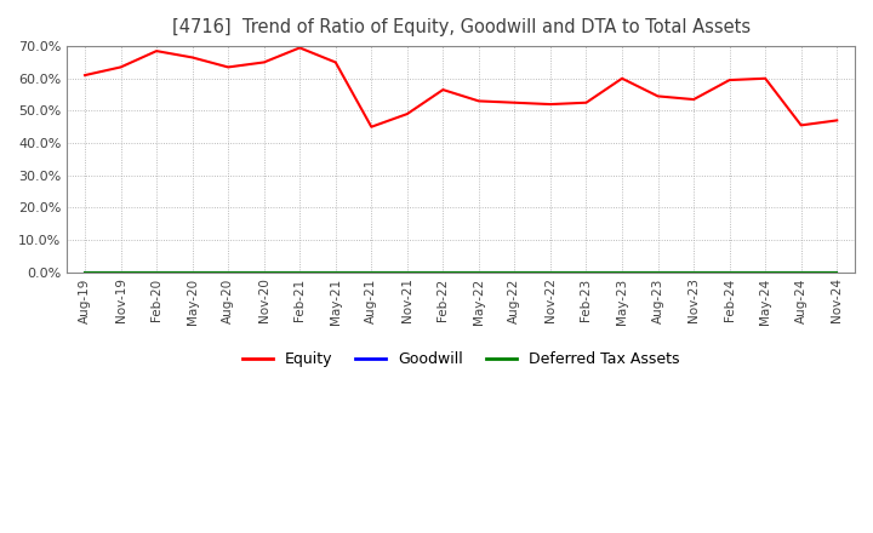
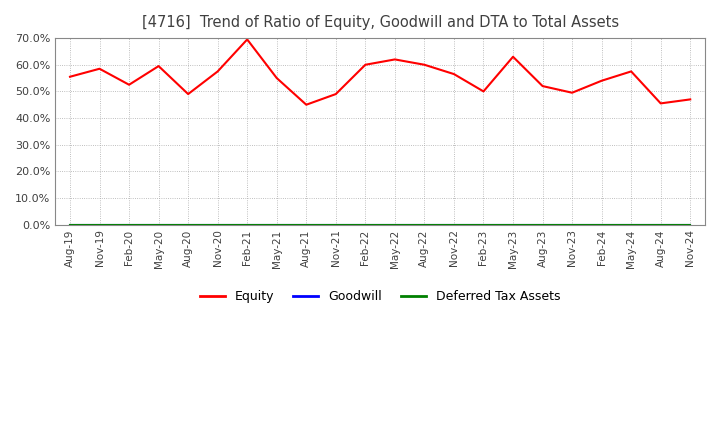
Equity/Aug-19: 61.0% -> 55.5%
Equity/Nov-19: 63.5% -> 58.5%
Equity/Feb-20: 68.5% -> 52.5%
Equity/May-20: 66.5% -> 59.5%
Equity/Aug-20: 63.5% -> 49.0%
Equity/Nov-20: 65.0% -> 57.5%
Equity/May-21: 65.0% -> 55.0%
Equity/Feb-22: 56.5% -> 60.0%
Equity/May-22: 53.0% -> 62.0%
Equity/Aug-22: 52.5% -> 60.0%
Equity/Nov-22: 52.0% -> 56.5%
Equity/Feb-23: 52.5% -> 50.0%
Equity/May-23: 60.0% -> 63.0%
Equity/Aug-23: 54.5% -> 52.0%
Equity/Nov-23: 53.5% -> 49.5%
Equity/Feb-24: 59.5% -> 54.0%
Equity/May-24: 60.0% -> 57.5%
